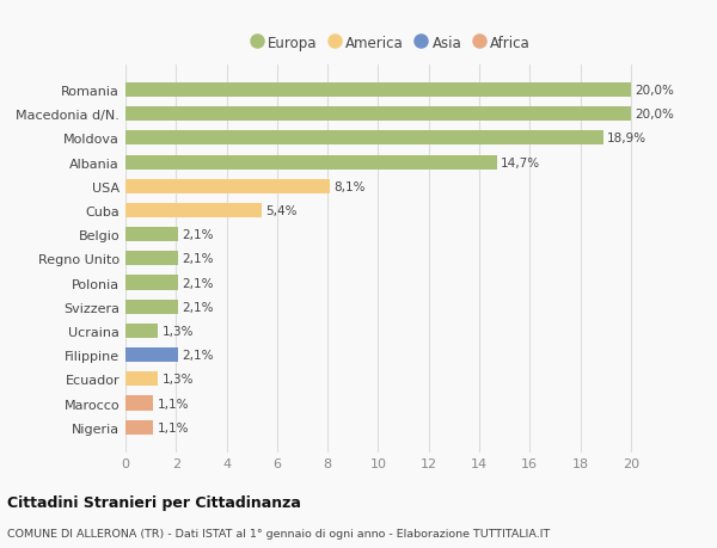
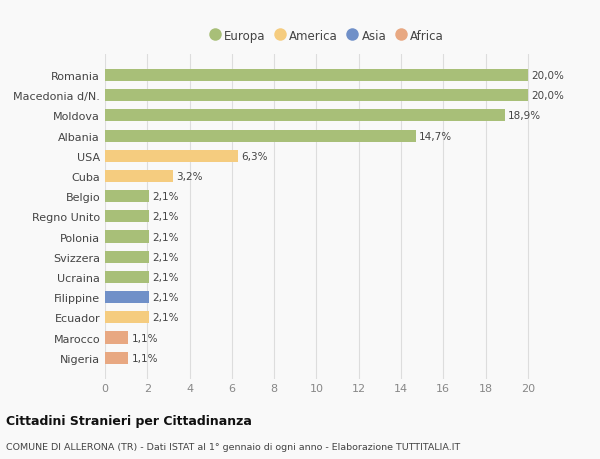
USA: 8,1% -> 6,3%
Cuba: 5,4% -> 3,2%
Ucraina: 1,3% -> 2,1%
Ecuador: 1,3% -> 2,1%
